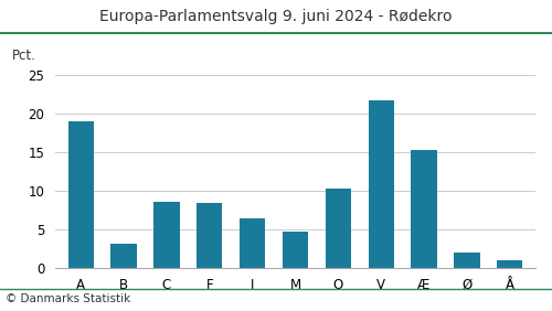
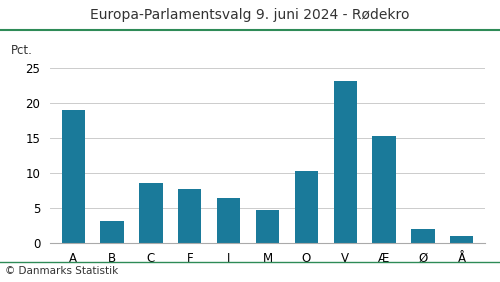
F: 8.4 -> 7.6
V: 21.6 -> 23.1
